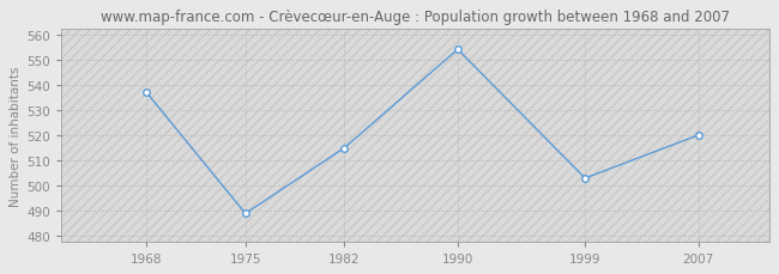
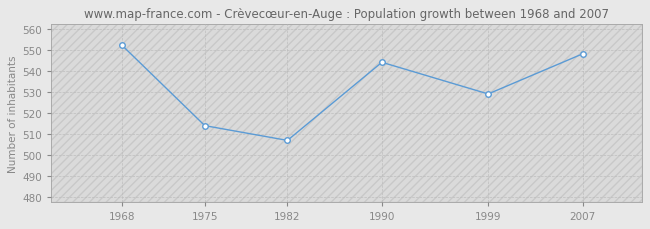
1968: 537 -> 552
1975: 489 -> 514
1982: 515 -> 507
1990: 554 -> 544
1999: 503 -> 529
2007: 520 -> 548
